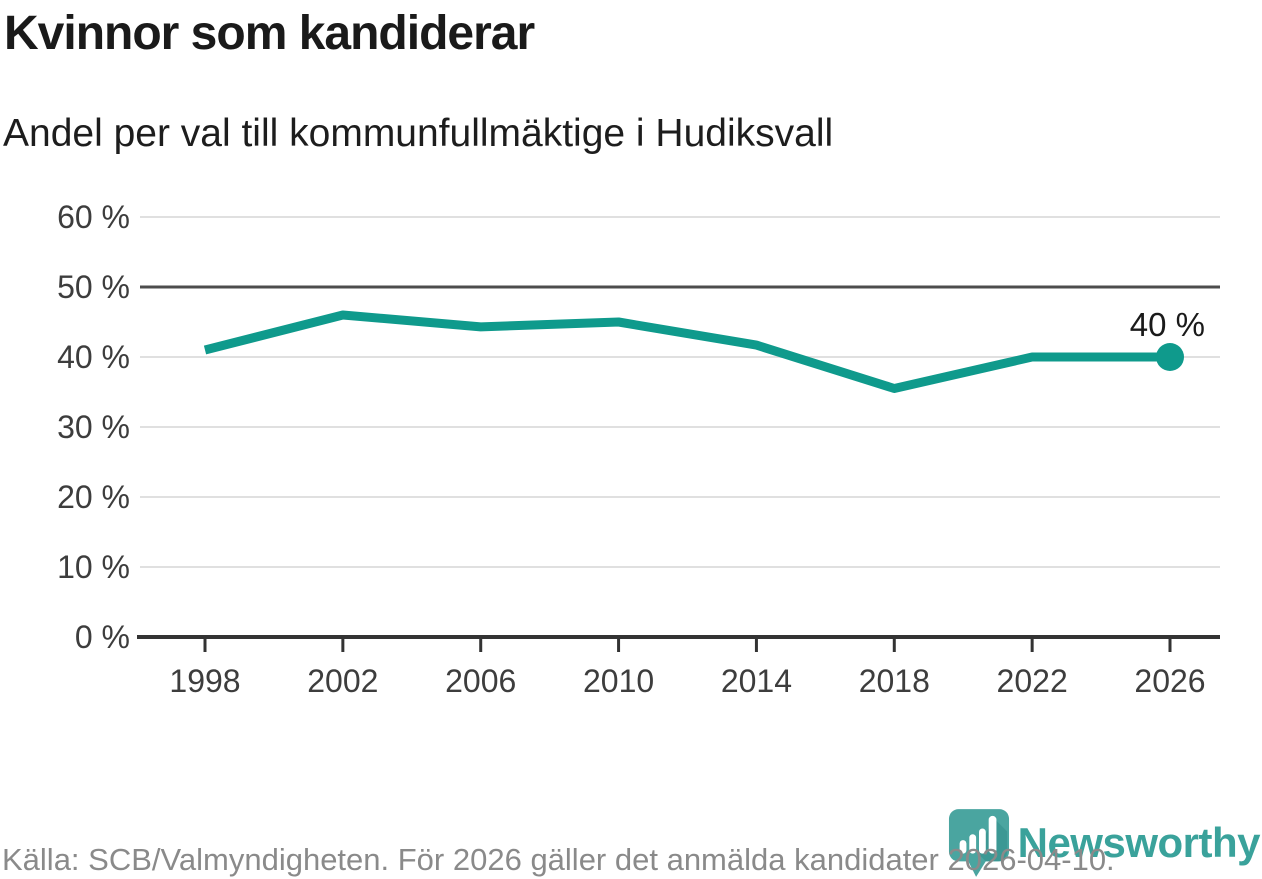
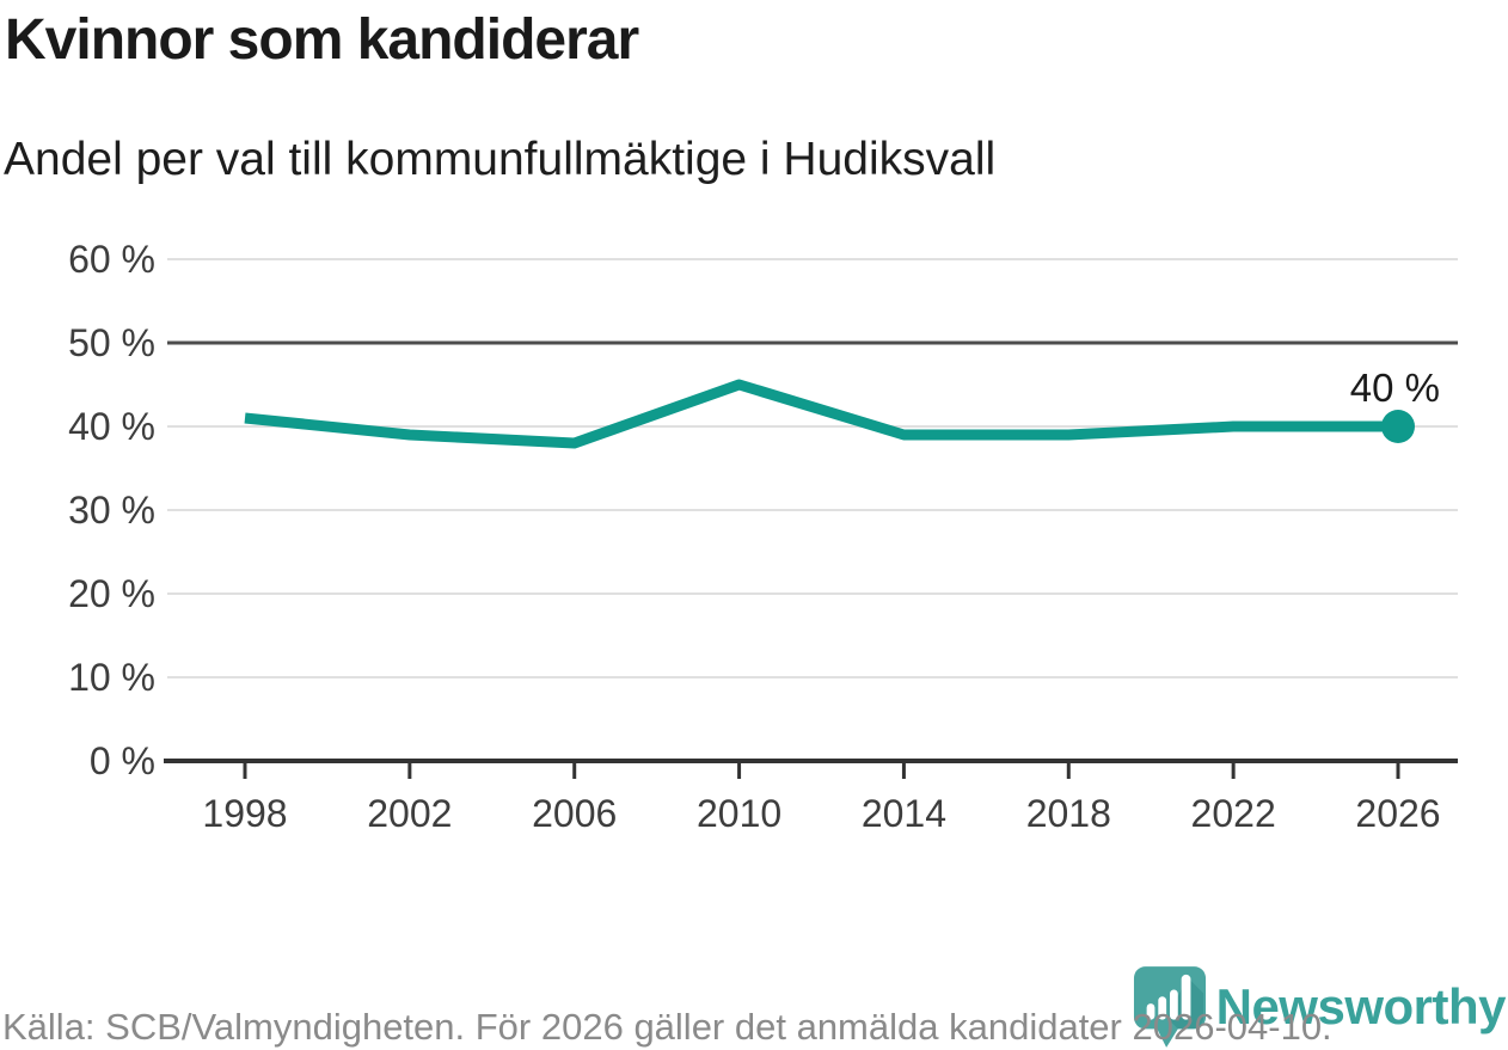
2002: 46% -> 39%
2006: 44% -> 38%
2014: 42% -> 39%
2018: 36% -> 39%
